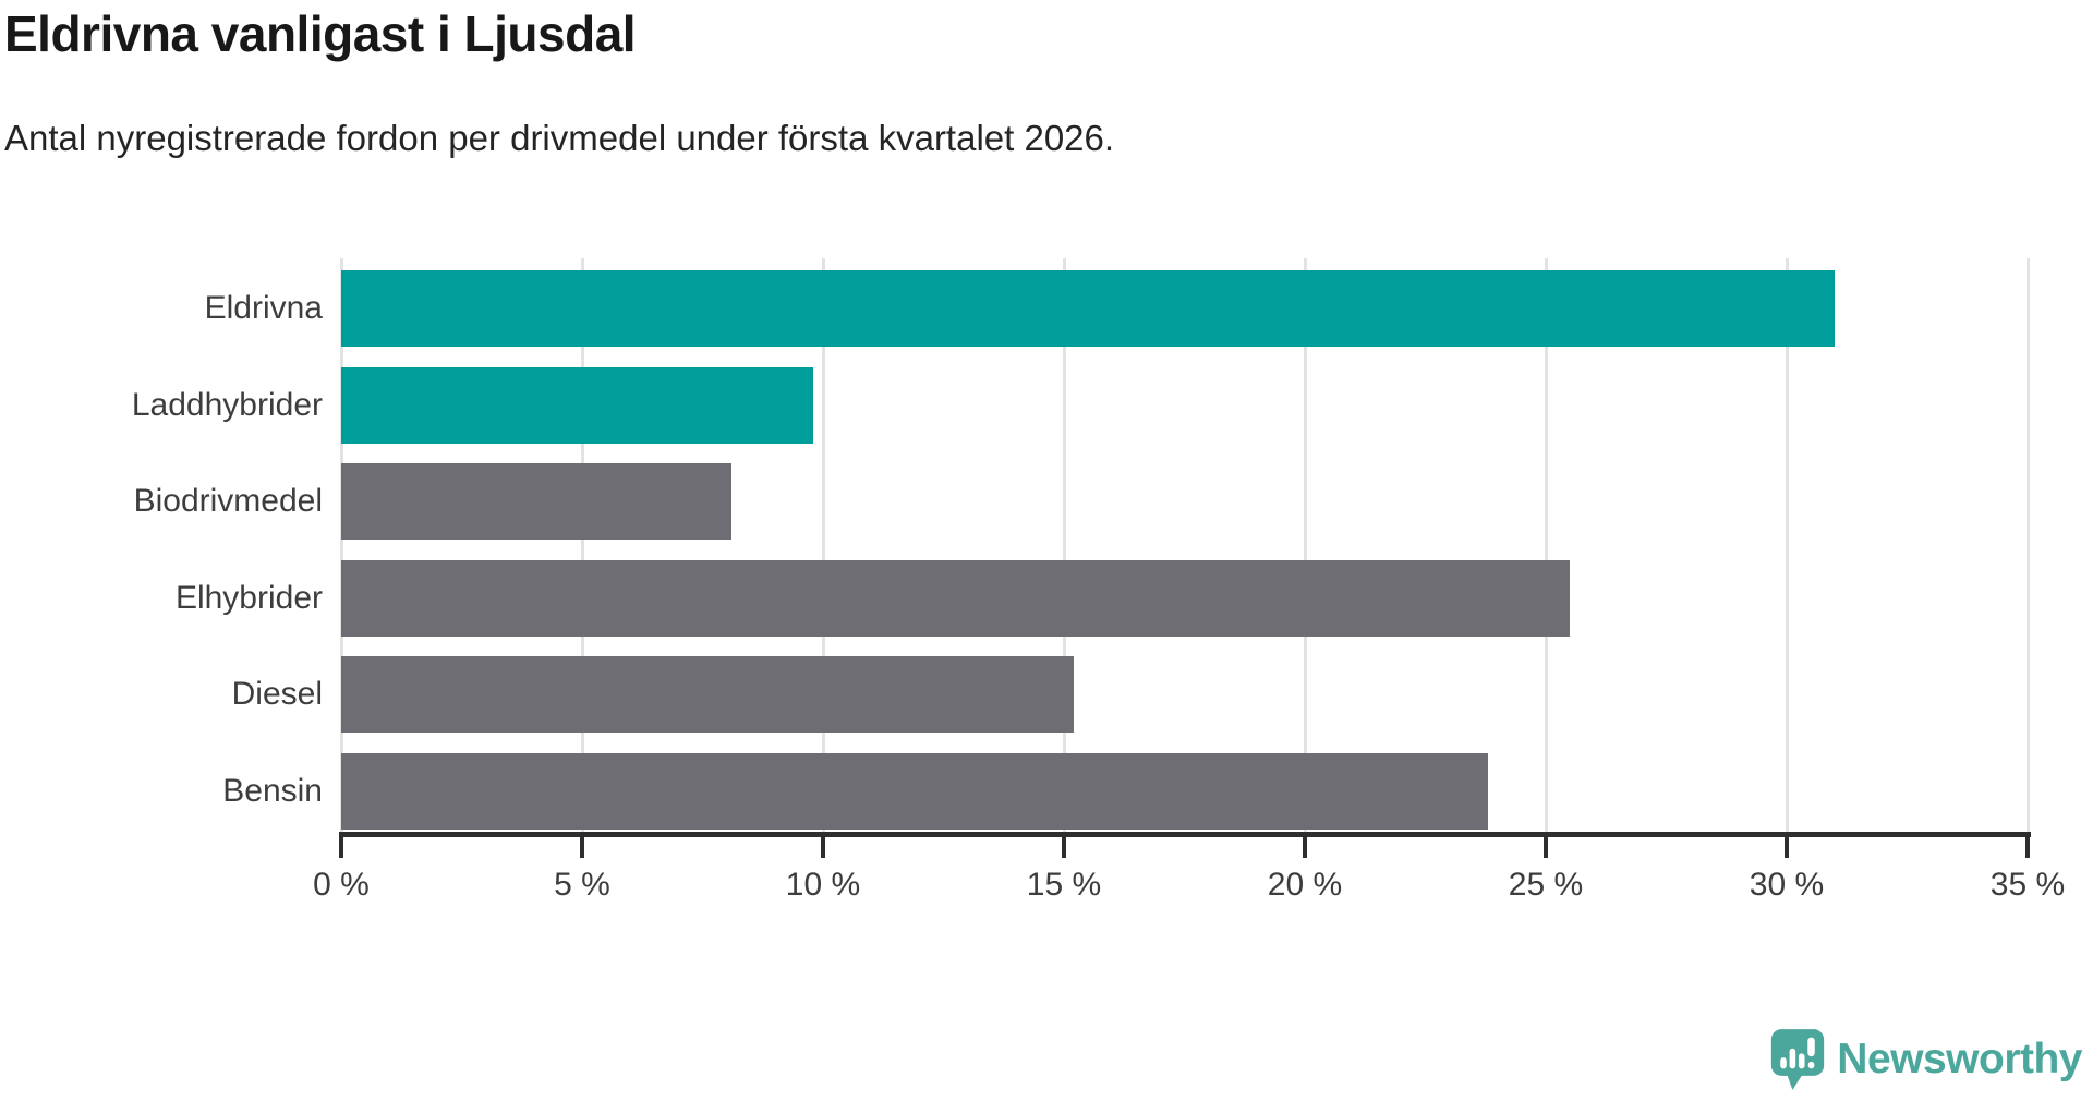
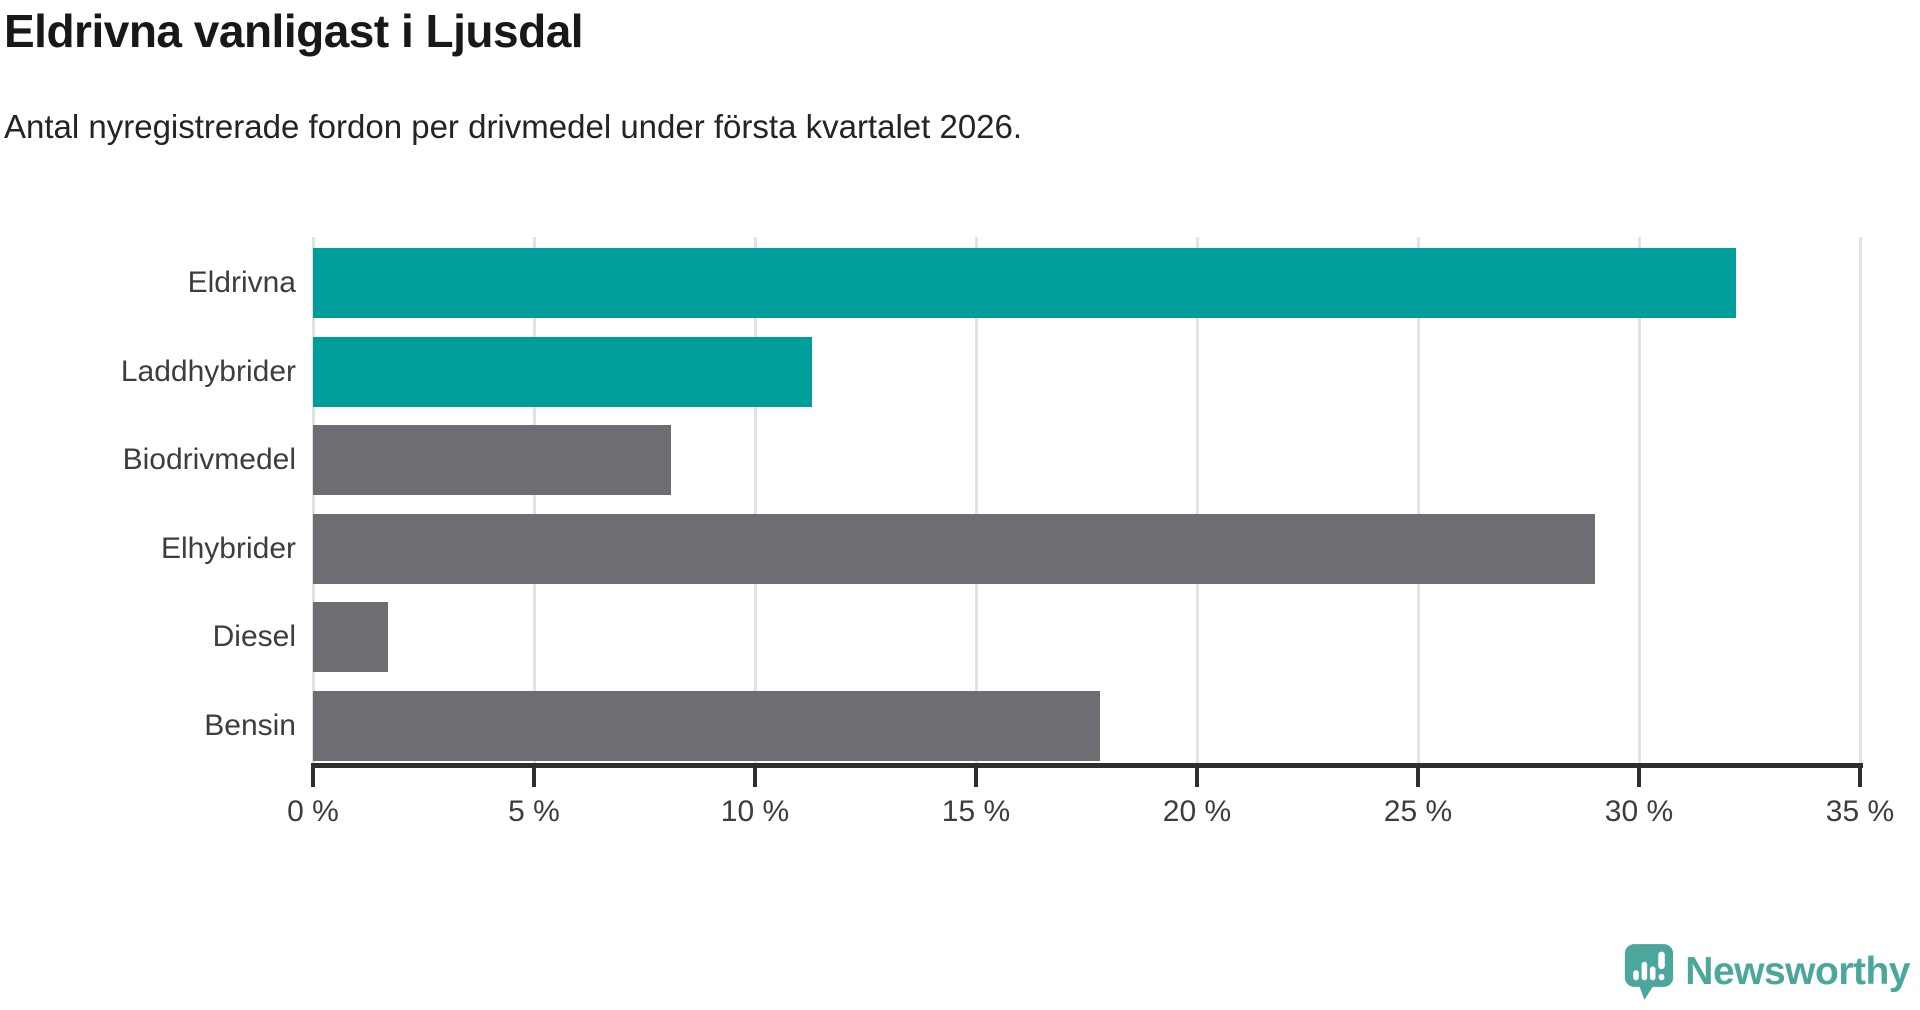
Eldrivna: 31.0% -> 32.2%
Laddhybrider: 9.8% -> 11.3%
Elhybrider: 25.5% -> 29.0%
Diesel: 15.2% -> 1.7%
Bensin: 23.8% -> 17.8%
